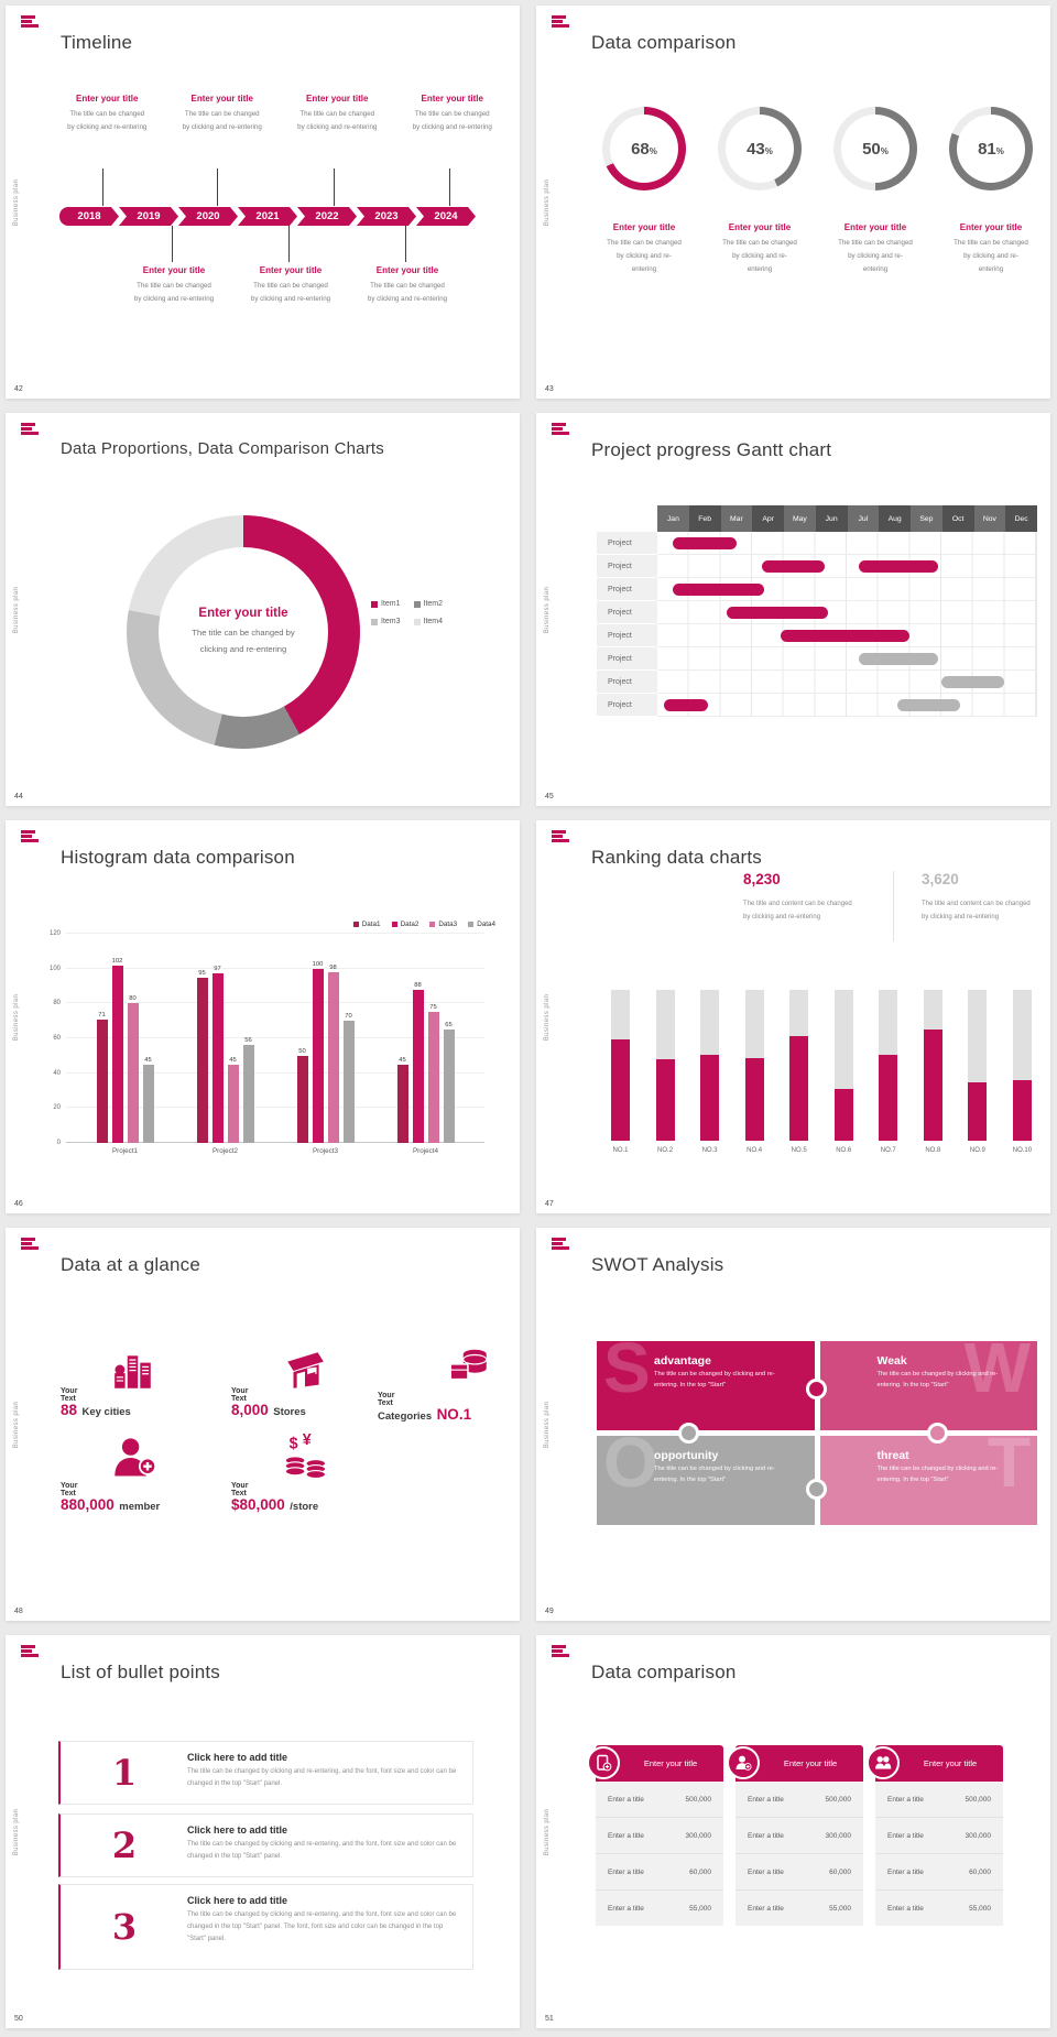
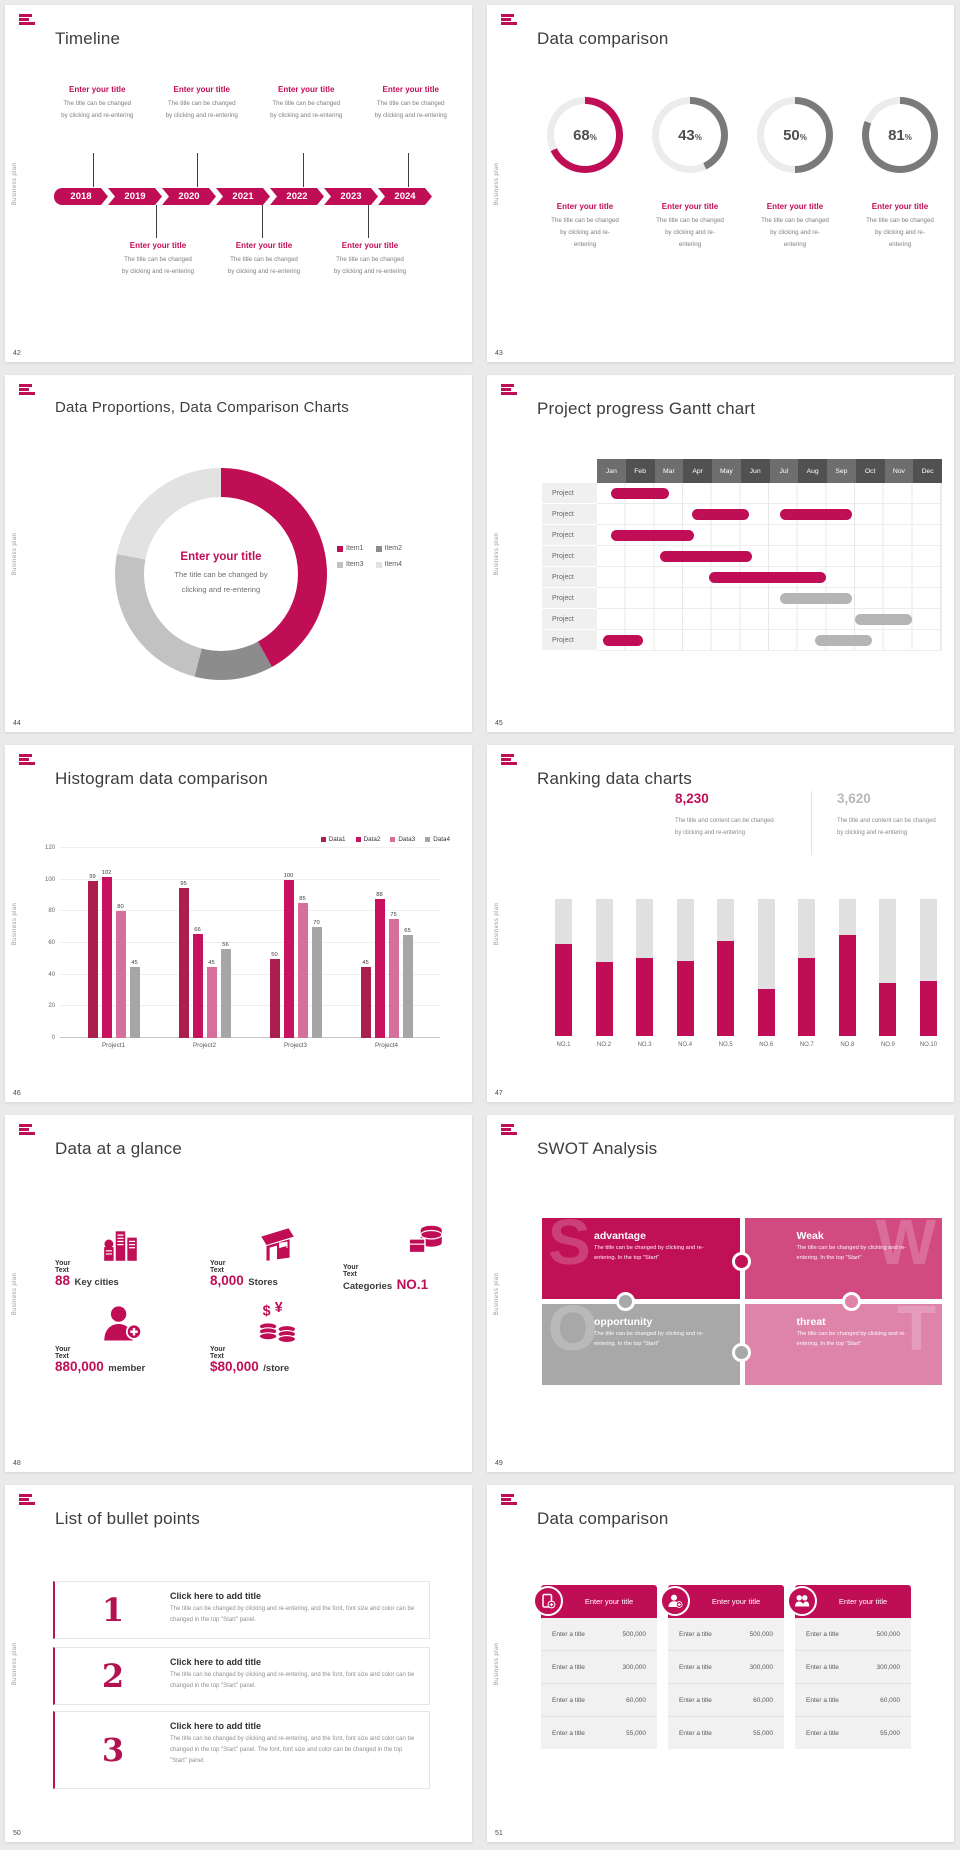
Histogram data comparison/Data1/Project1: 71 -> 99
Histogram data comparison/Data2/Project2: 97 -> 66
Histogram data comparison/Data3/Project3: 98 -> 85
